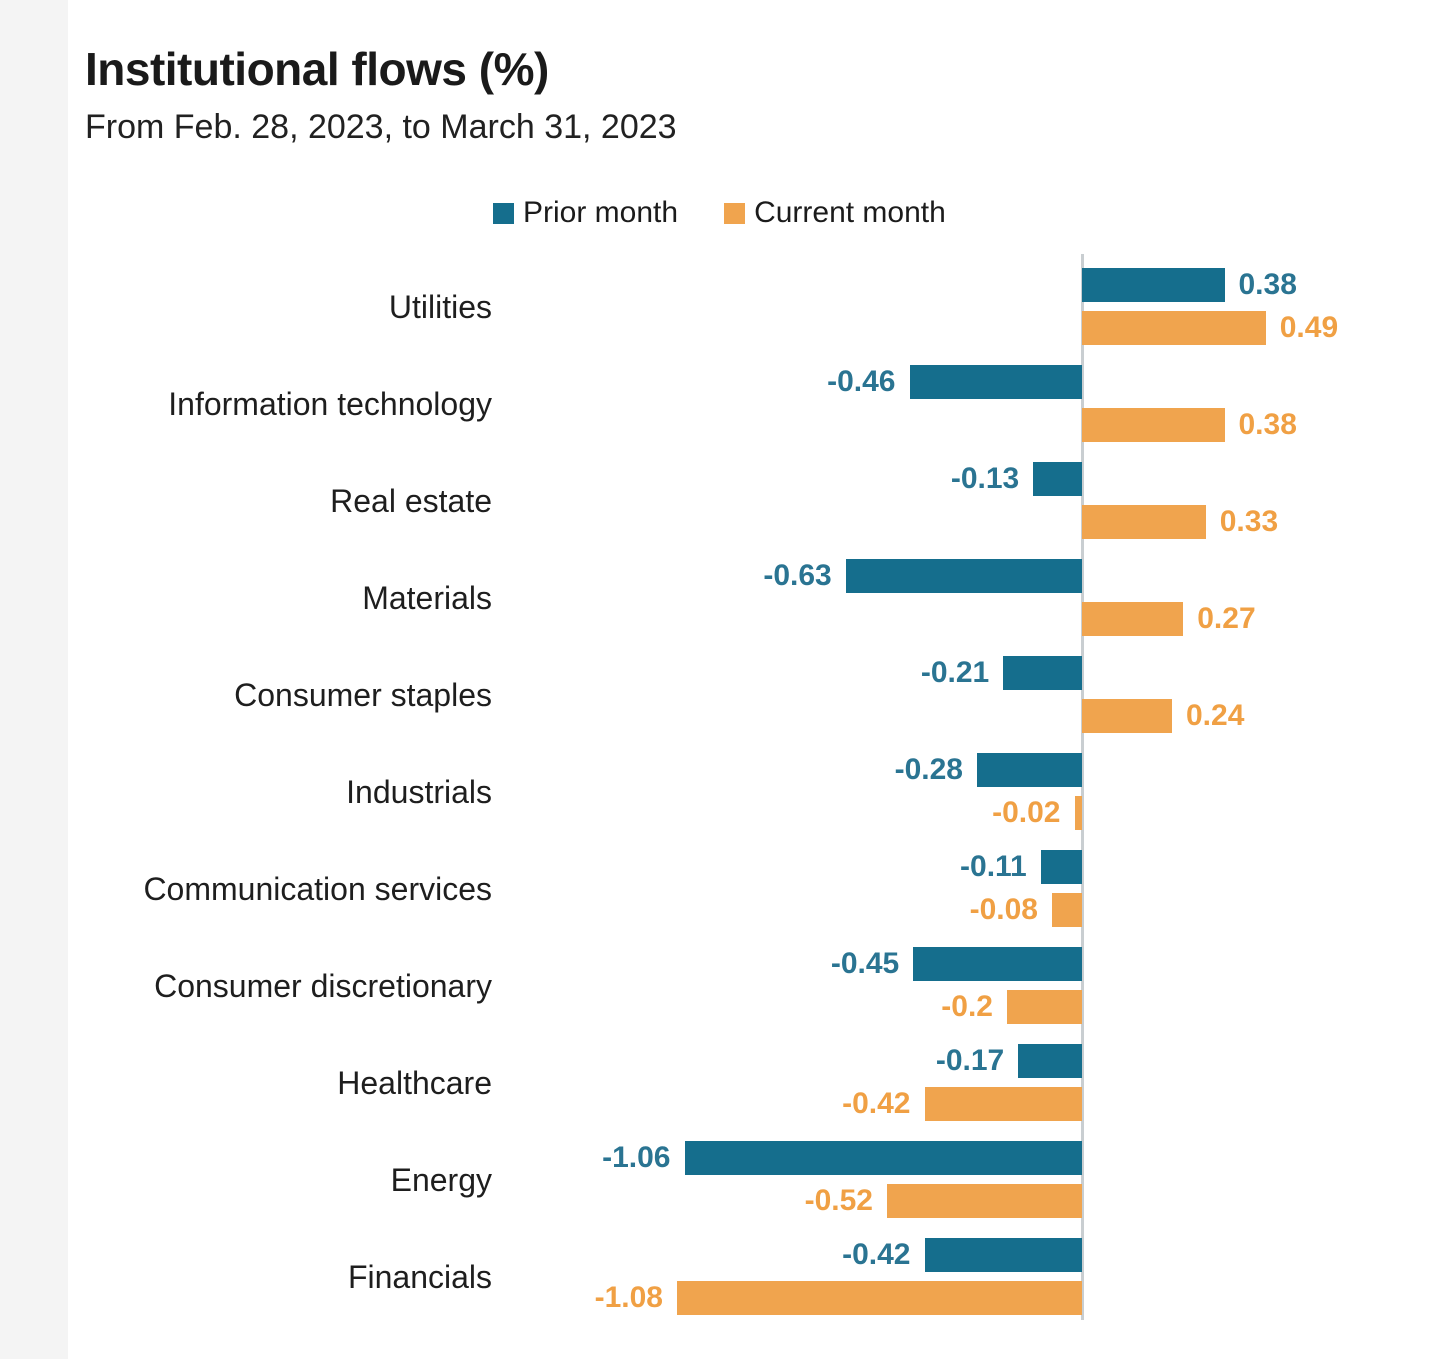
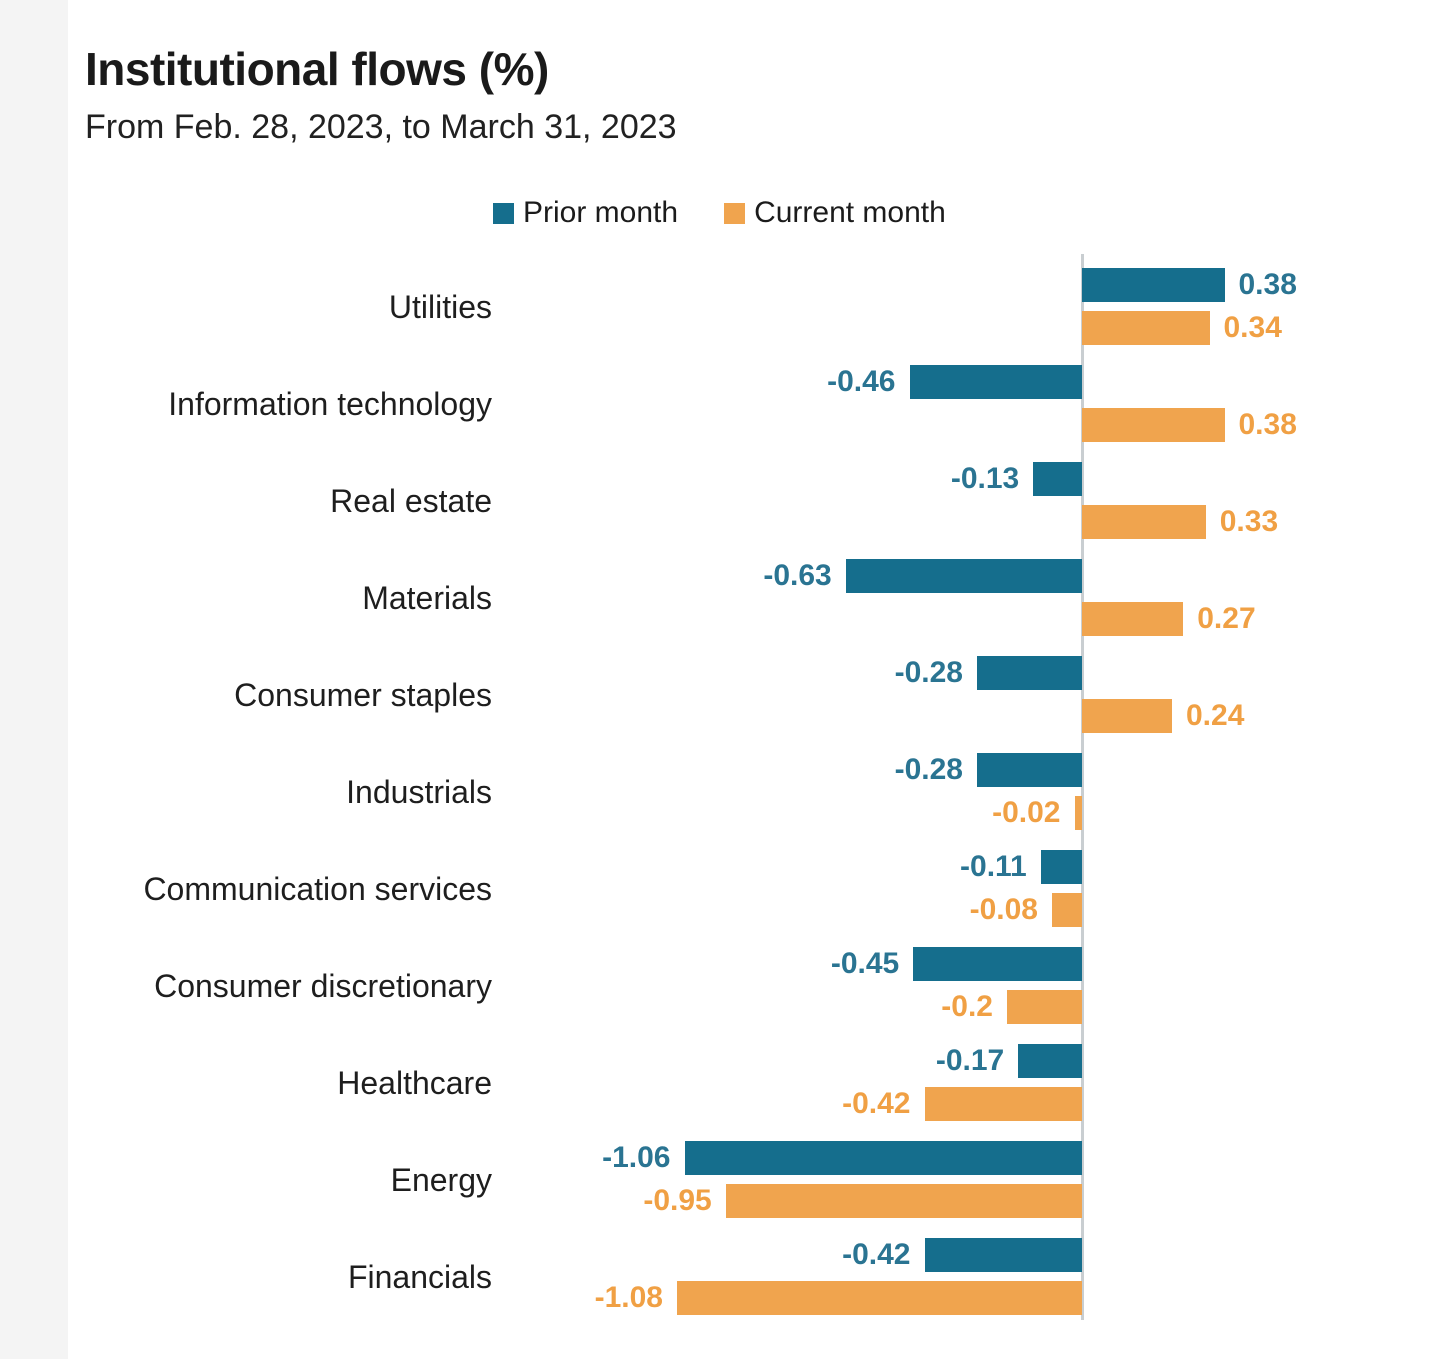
Current month/Utilities: 0.49 -> 0.34
Prior month/Consumer staples: -0.21 -> -0.28
Current month/Energy: -0.52 -> -0.95
